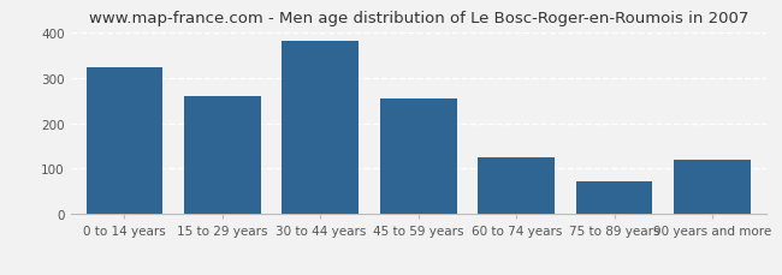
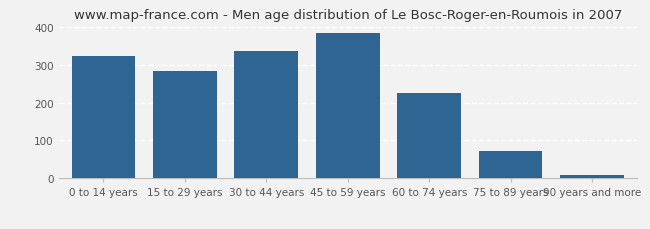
15 to 29 years: 260 -> 284
30 to 44 years: 380 -> 335
45 to 59 years: 255 -> 382
60 to 74 years: 125 -> 225
90 years and more: 120 -> 10
